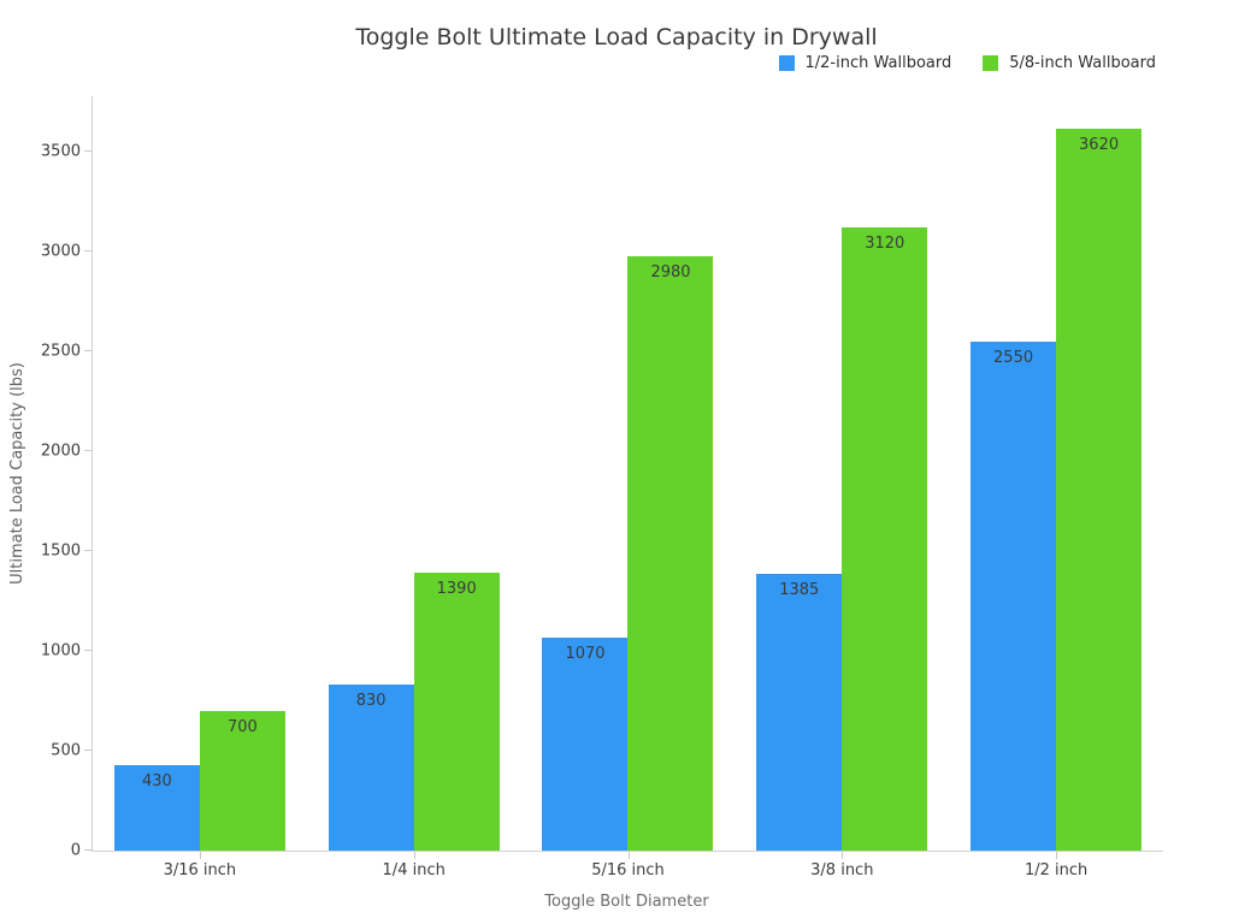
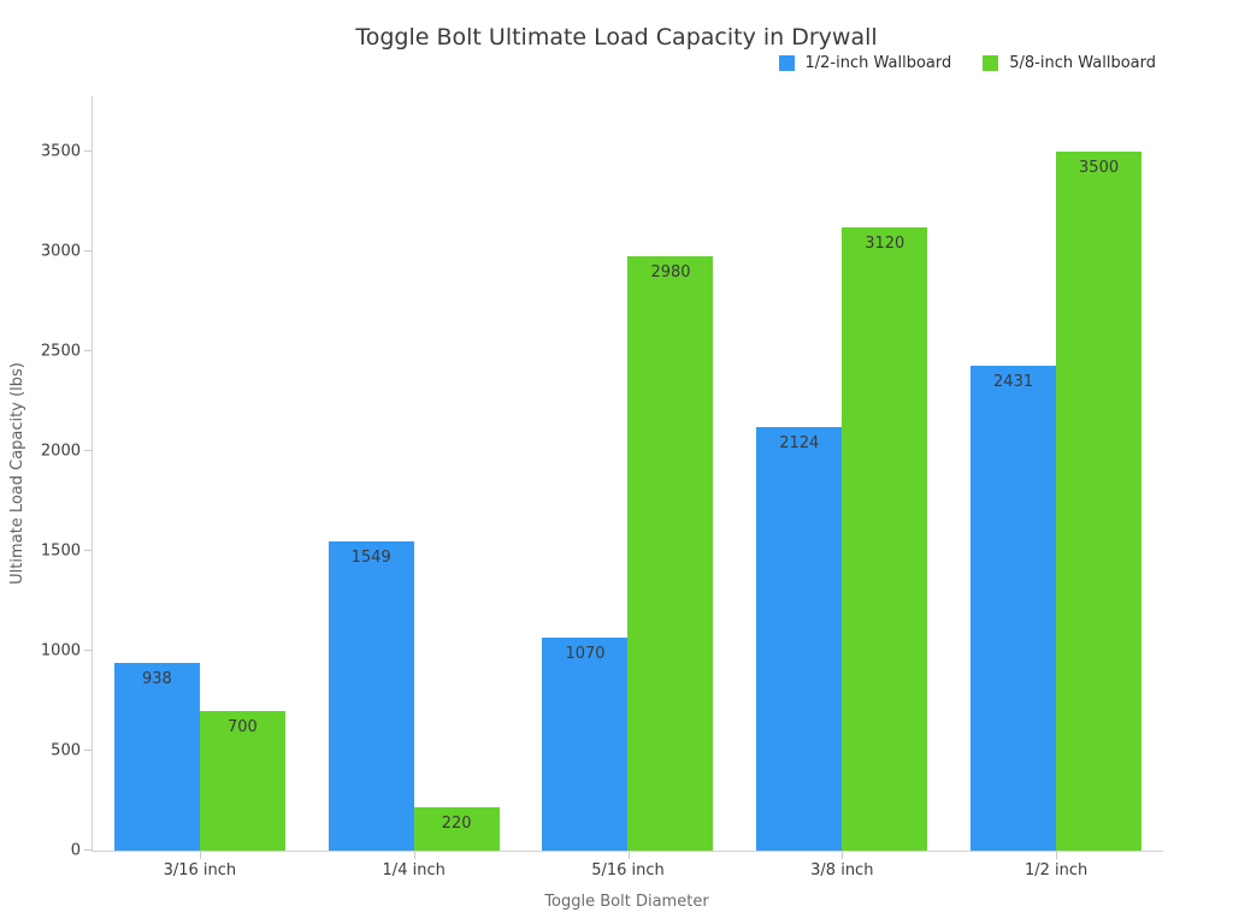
1/2-inch Wallboard/3/16 inch: 430 -> 938
1/2-inch Wallboard/1/4 inch: 830 -> 1549
5/8-inch Wallboard/1/4 inch: 1390 -> 220
1/2-inch Wallboard/3/8 inch: 1385 -> 2124
1/2-inch Wallboard/1/2 inch: 2550 -> 2431
5/8-inch Wallboard/1/2 inch: 3620 -> 3500
